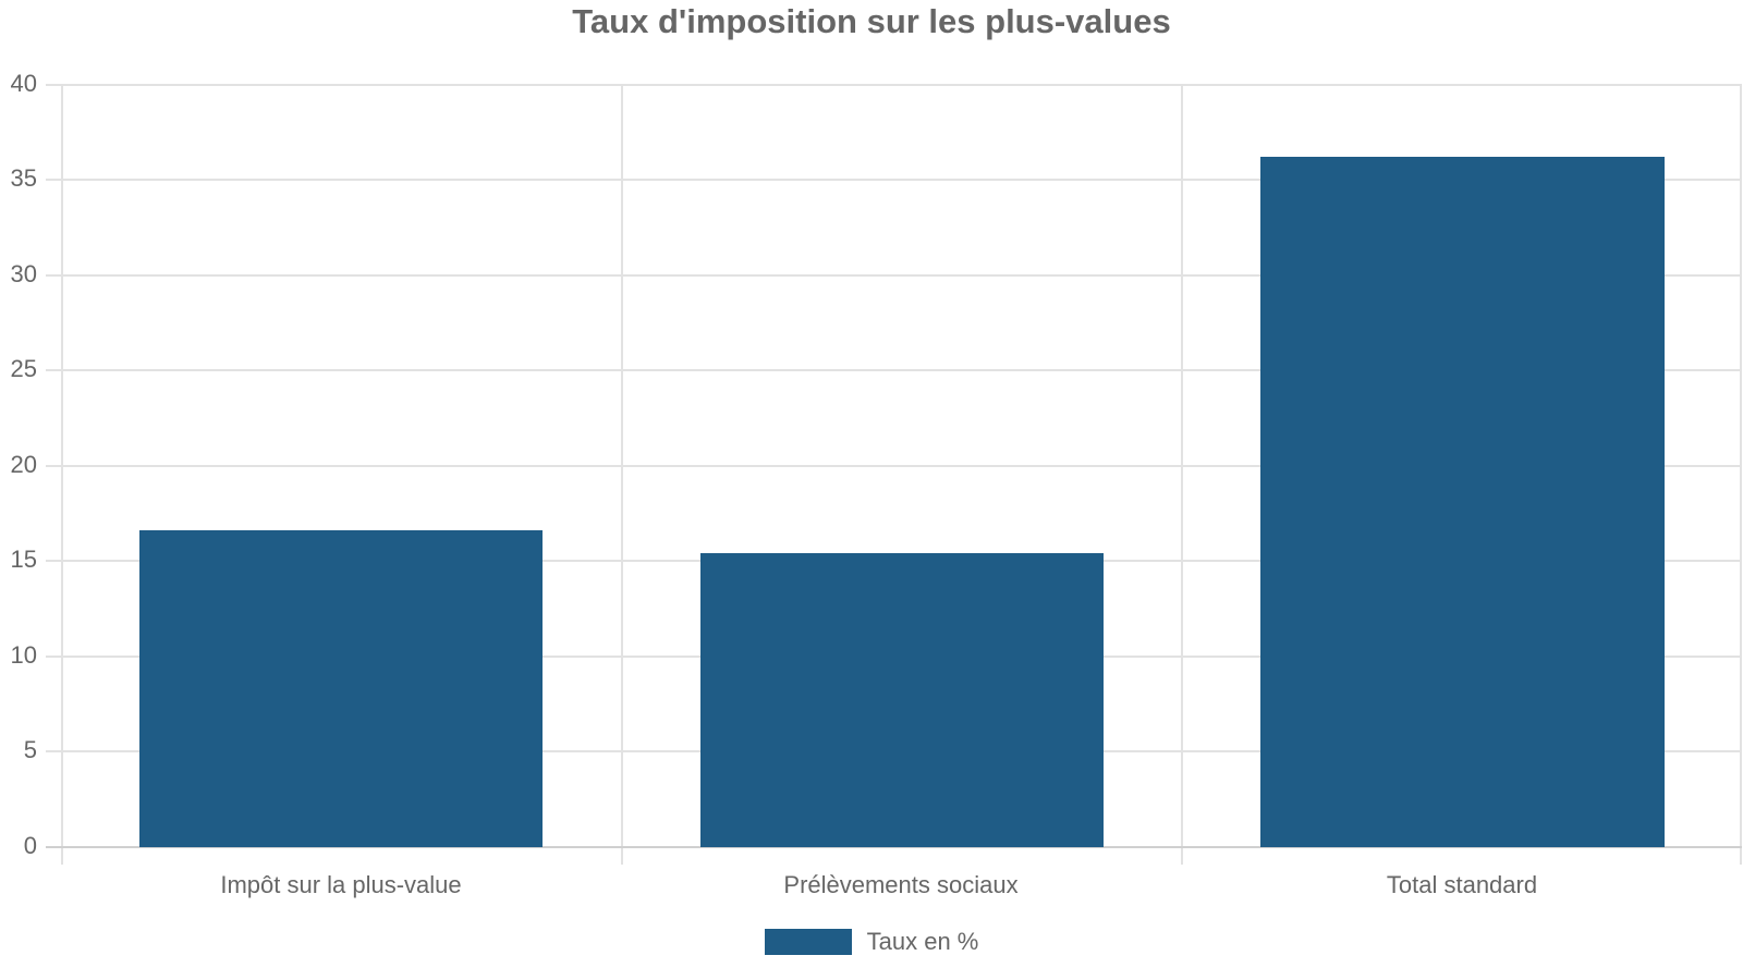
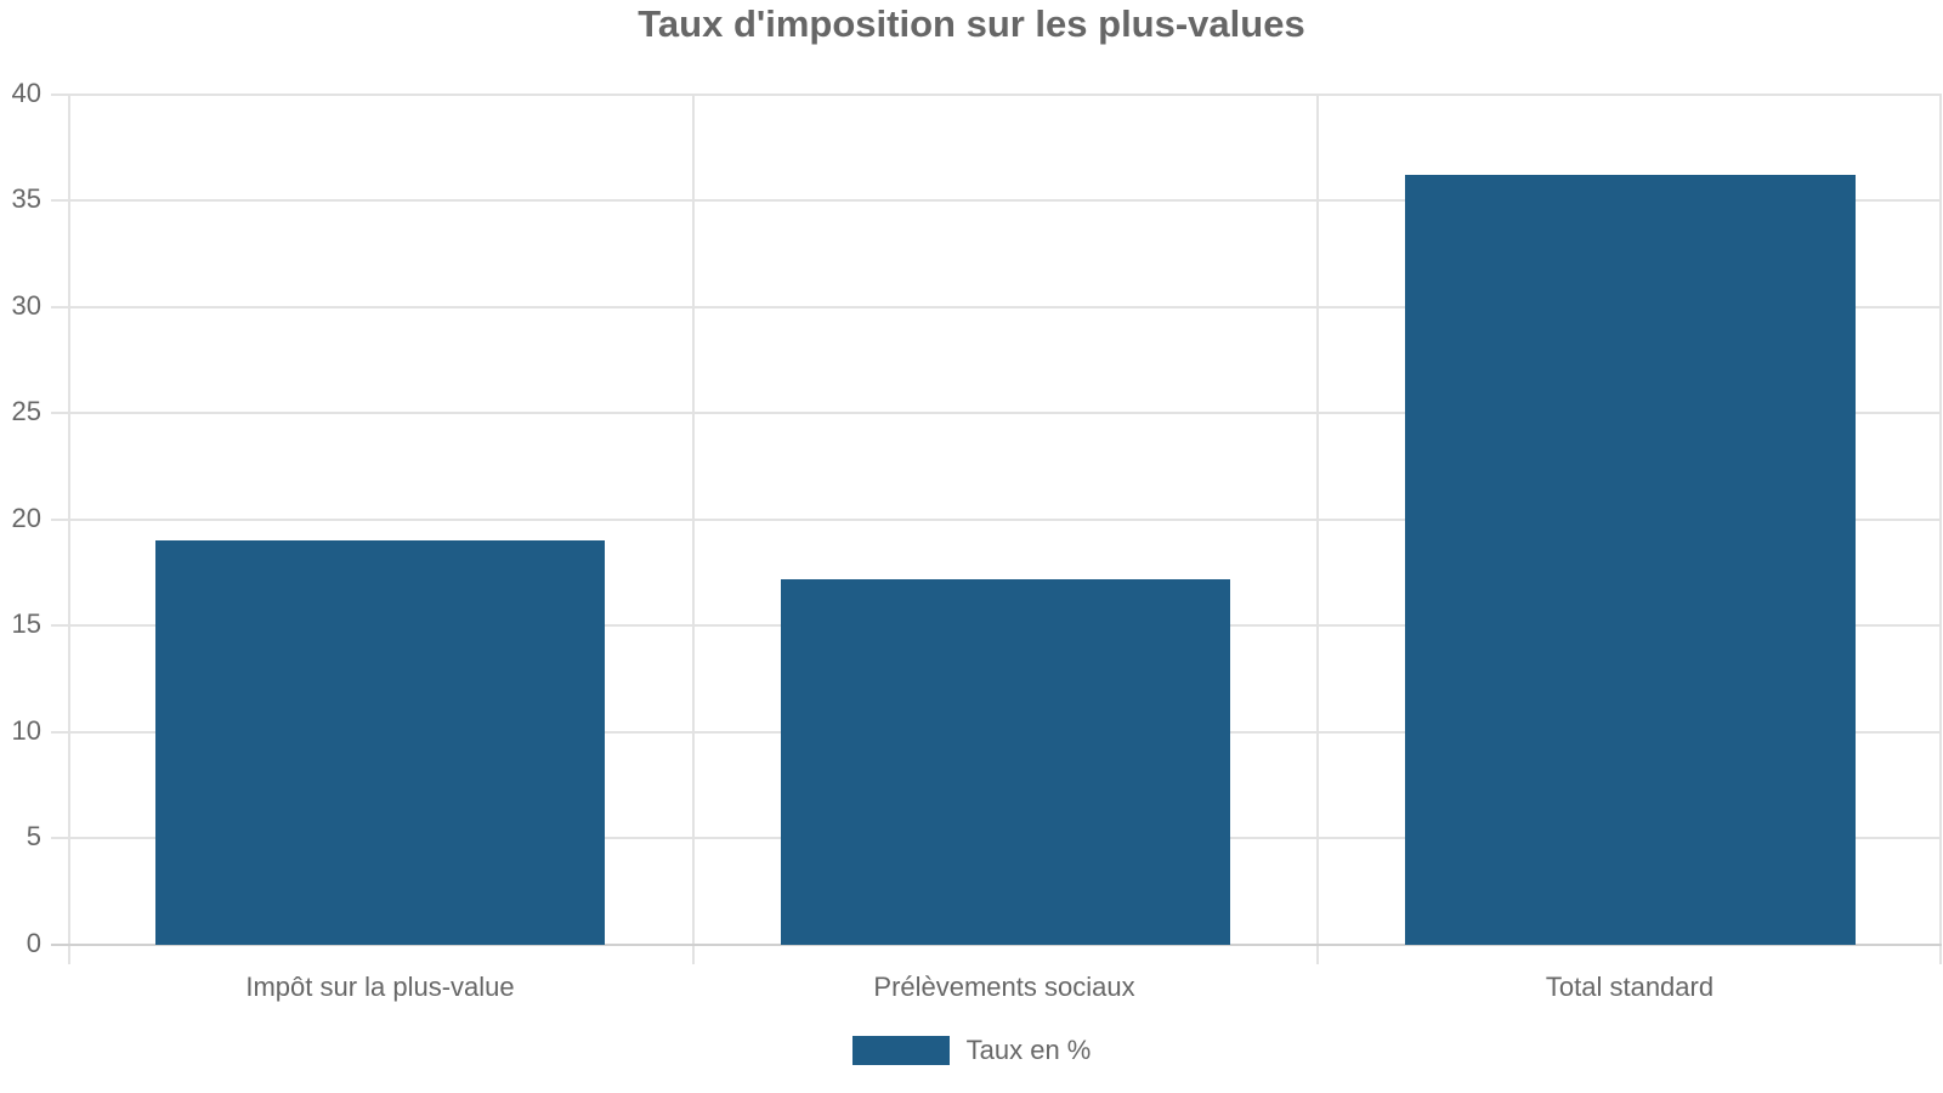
Impôt sur la plus-value: 16.6 -> 19.0
Prélèvements sociaux: 15.4 -> 17.2
